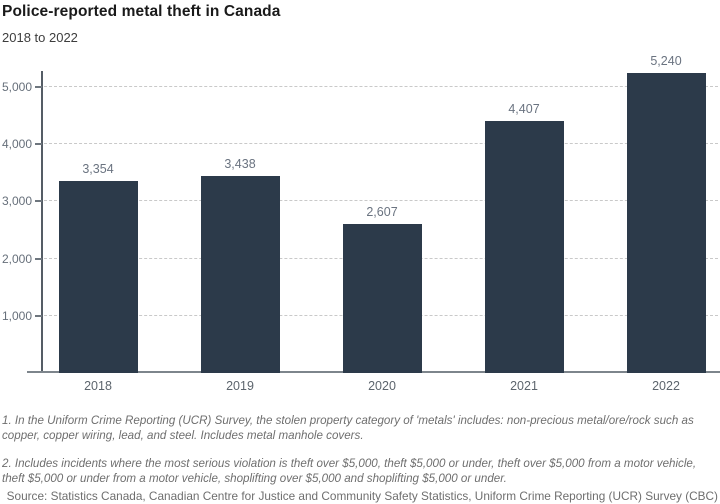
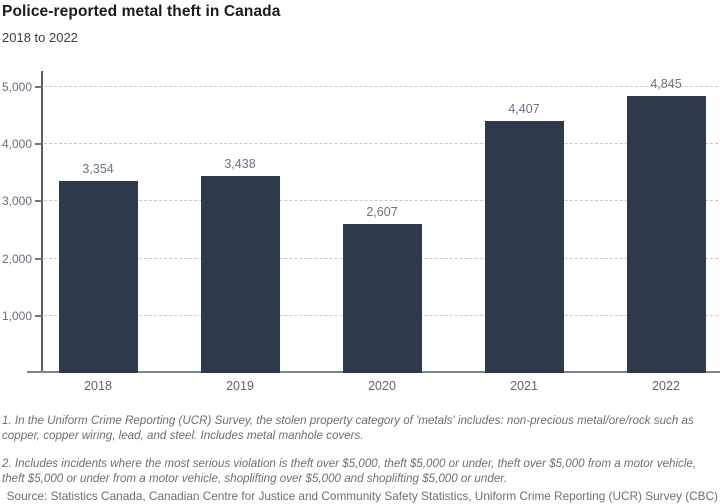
2022: 5,240 -> 4,845
